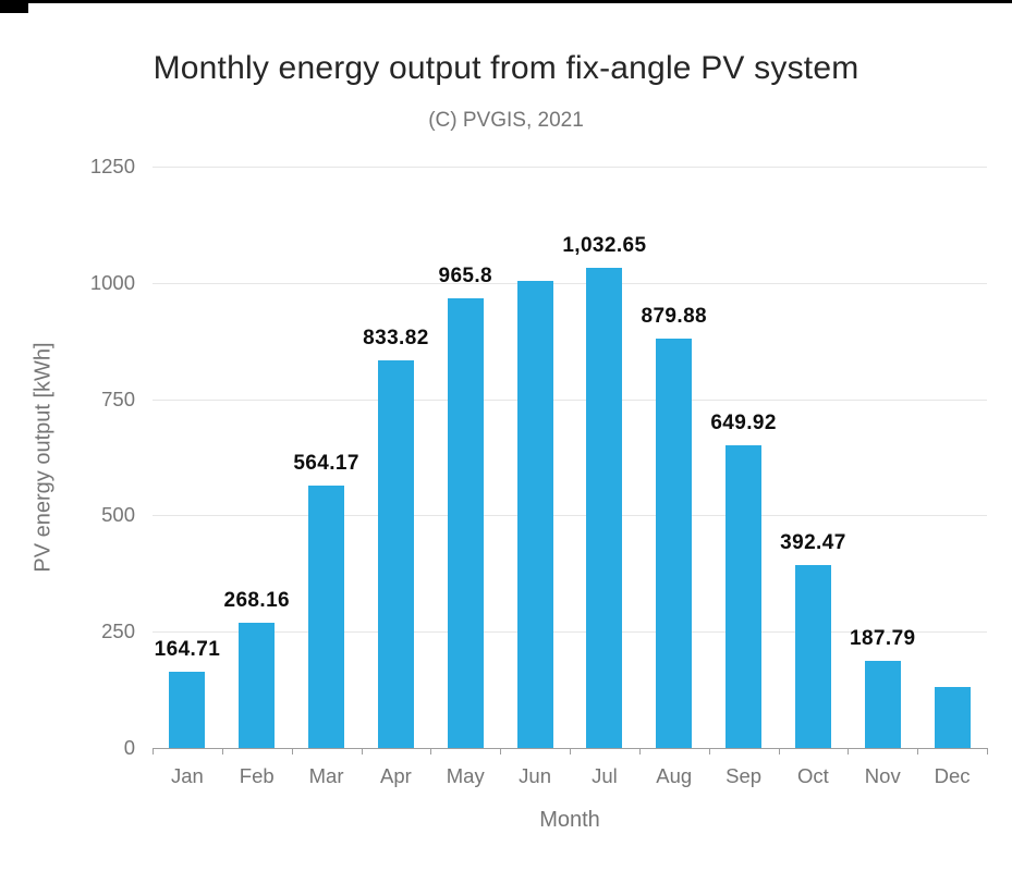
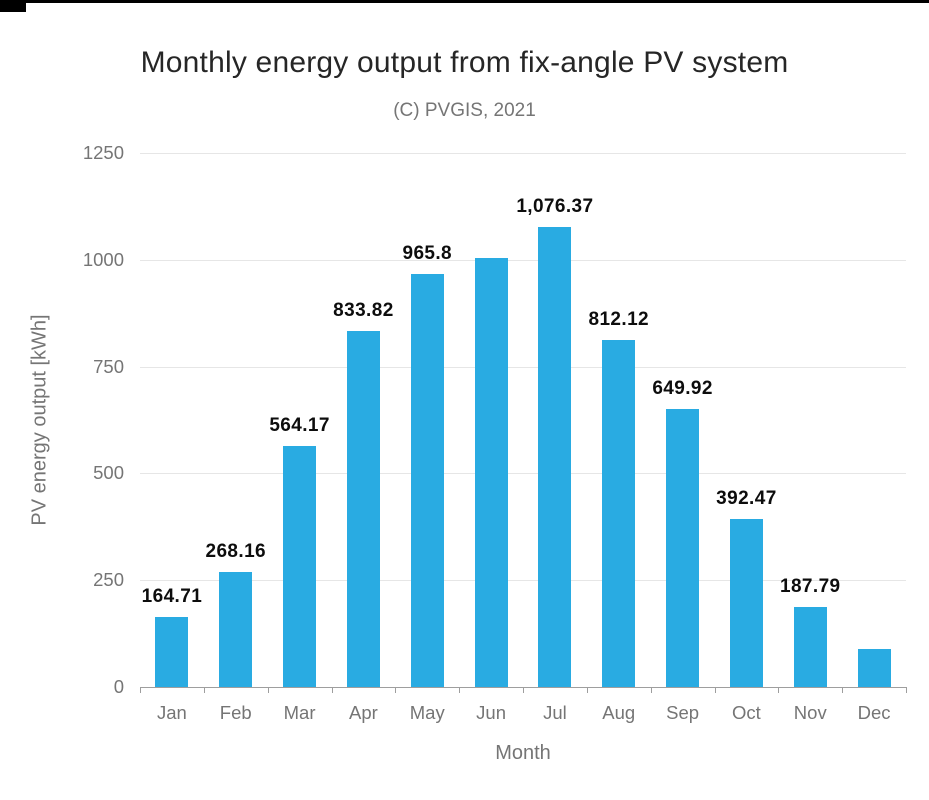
Jul: 1,032.65 -> 1,076.37
Aug: 879.88 -> 812.12
Dec: 130 -> 90
